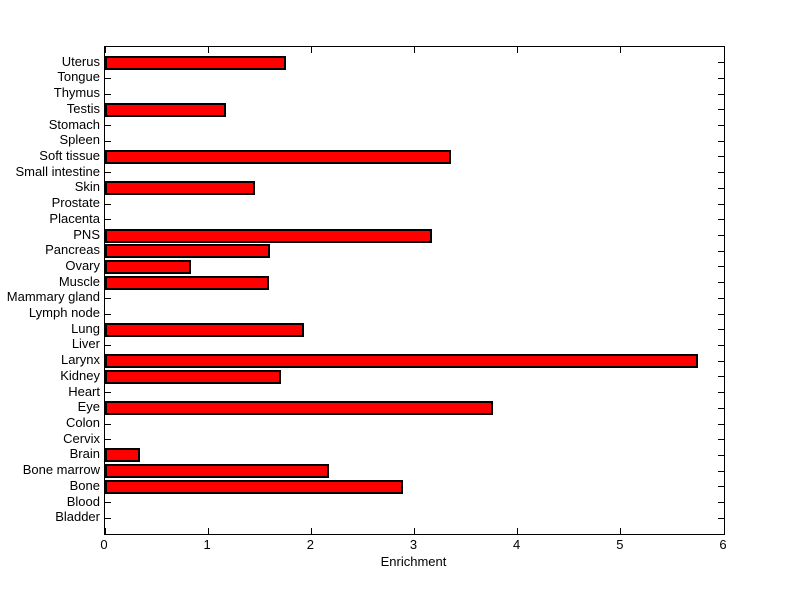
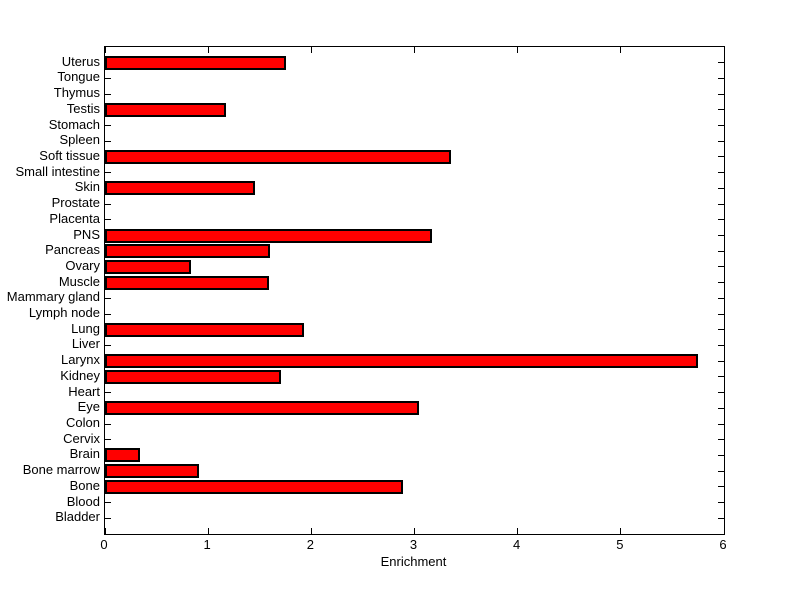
Eye: 3.76 -> 3.04
Bone marrow: 2.17 -> 0.91
